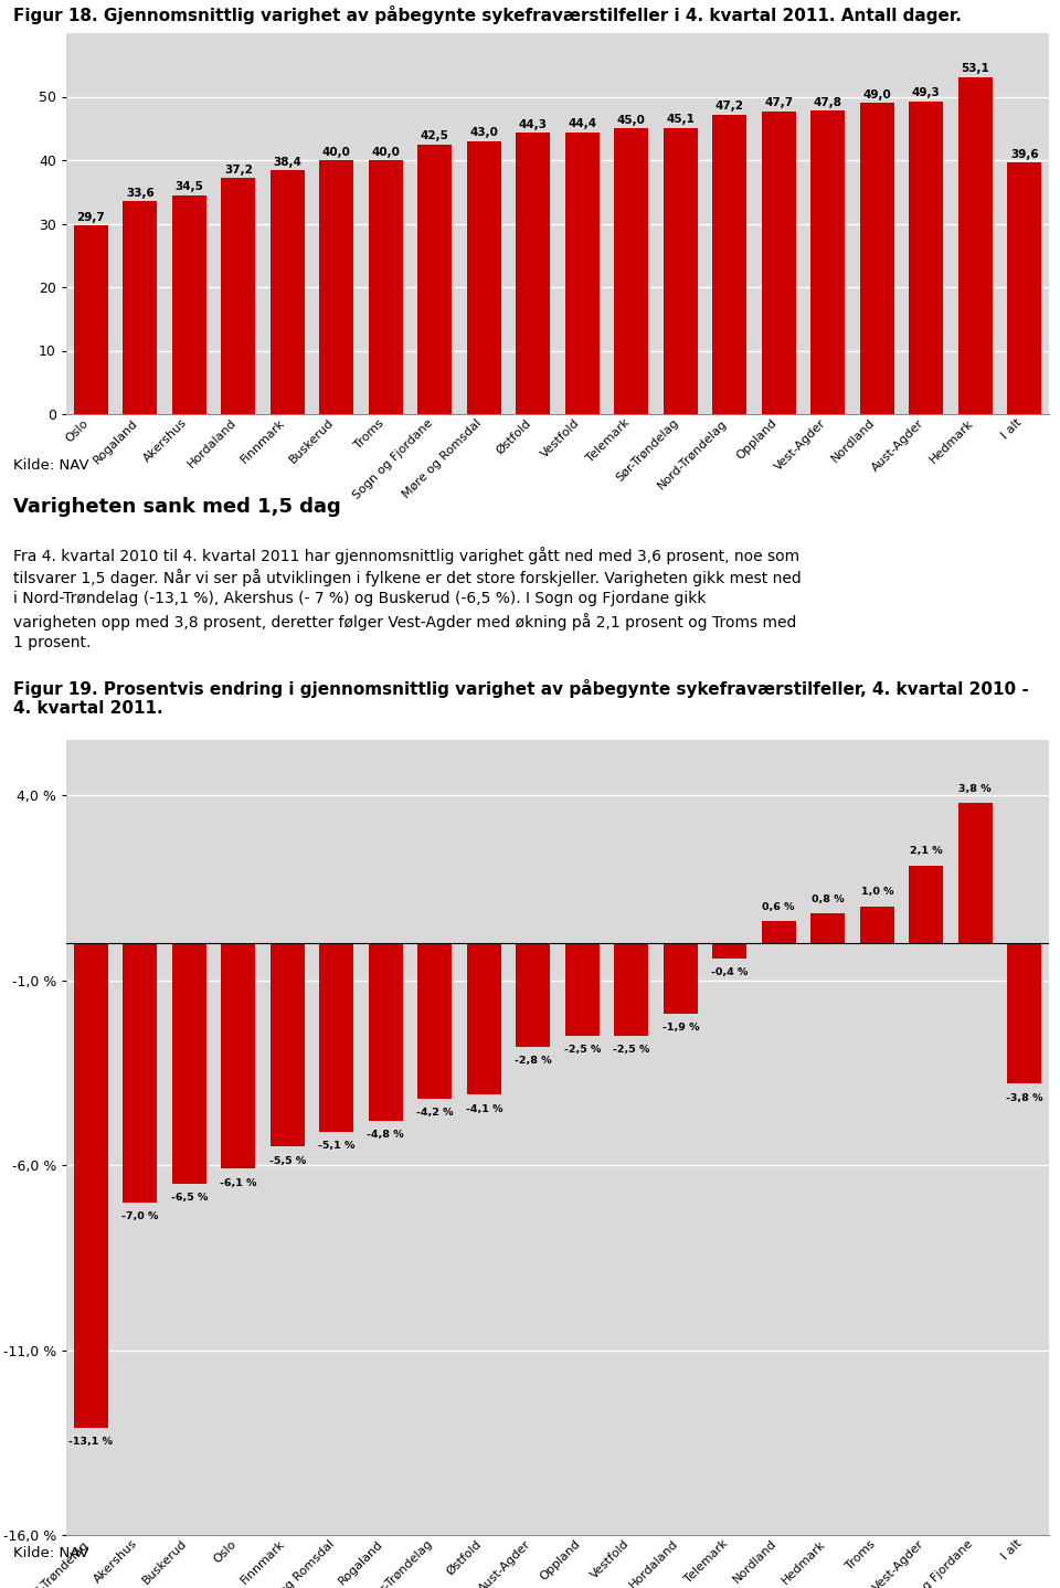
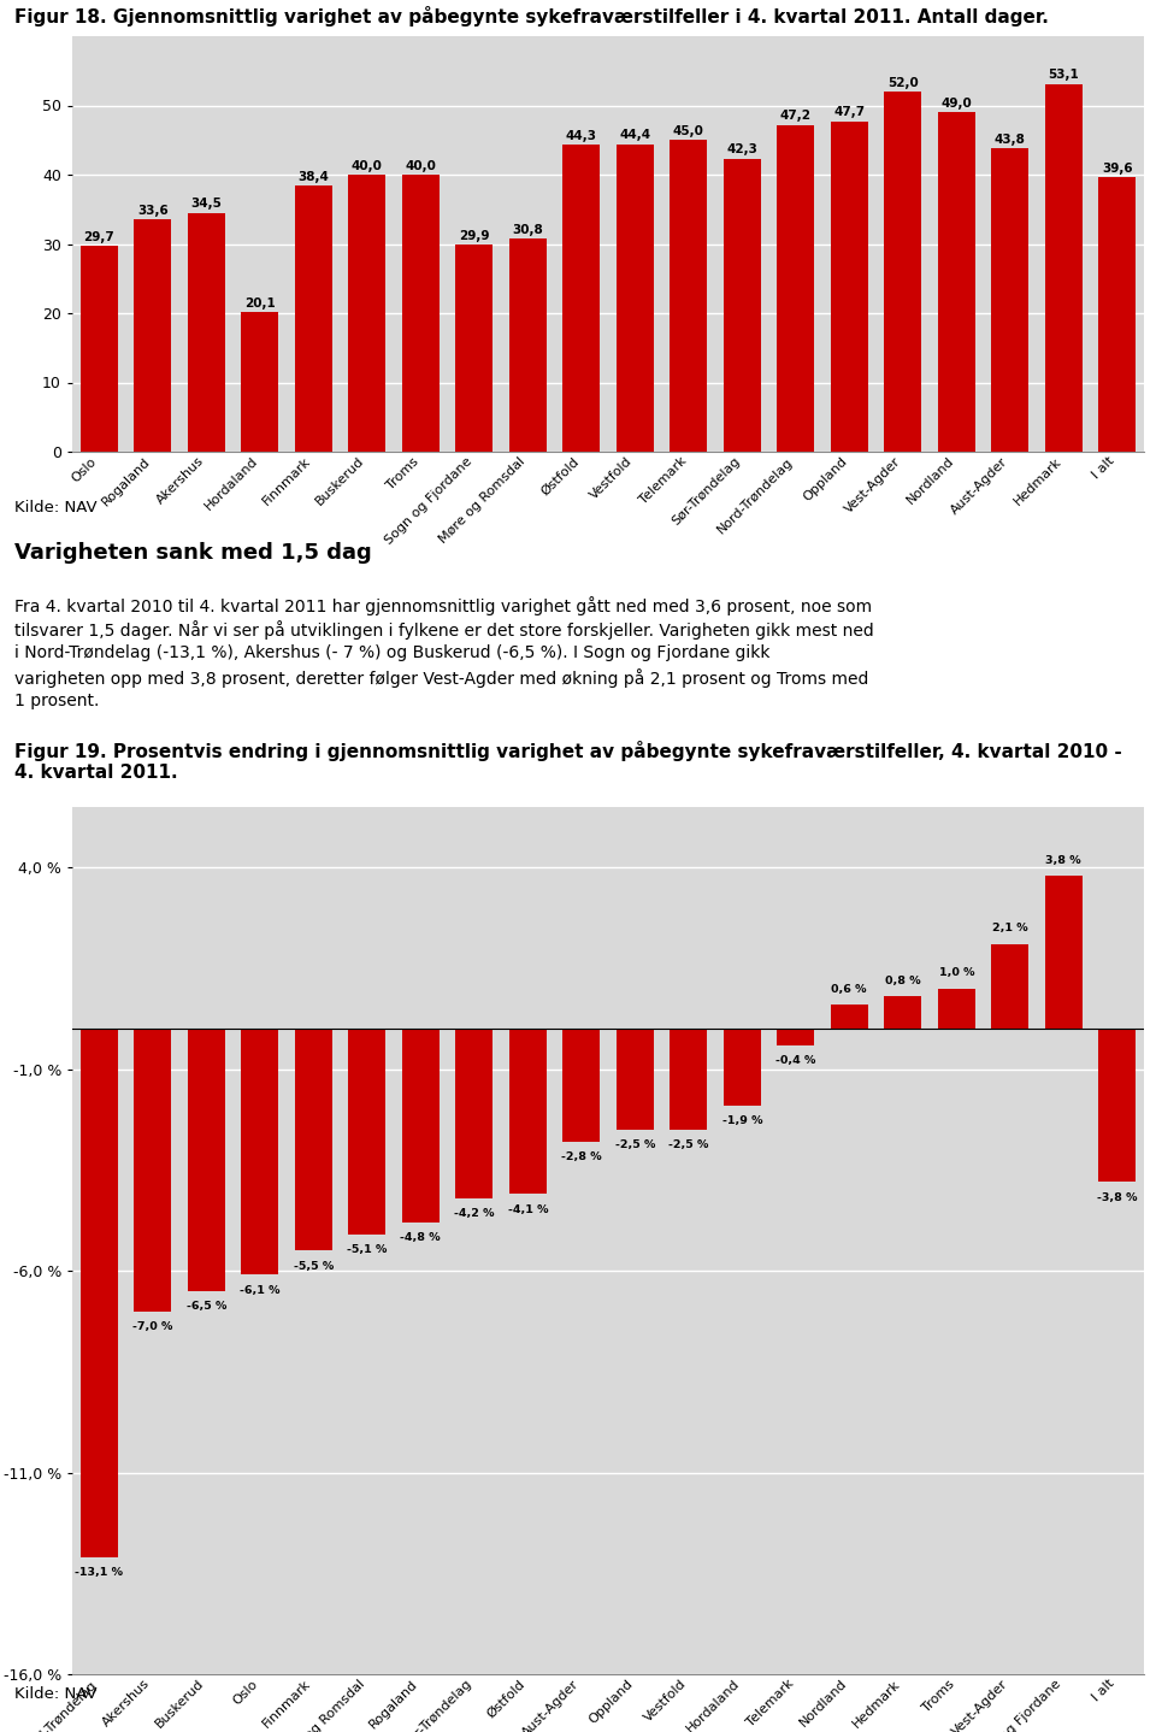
Hordaland: 37,2 -> 20,1
Sogn og Fjordane: 42,5 -> 29,9
Møre og Romsdal: 43,0 -> 30,8
Sør-Trøndelag: 45,1 -> 42,3
Vest-Agder: 47,8 -> 52,0
Aust-Agder: 49,3 -> 43,8
